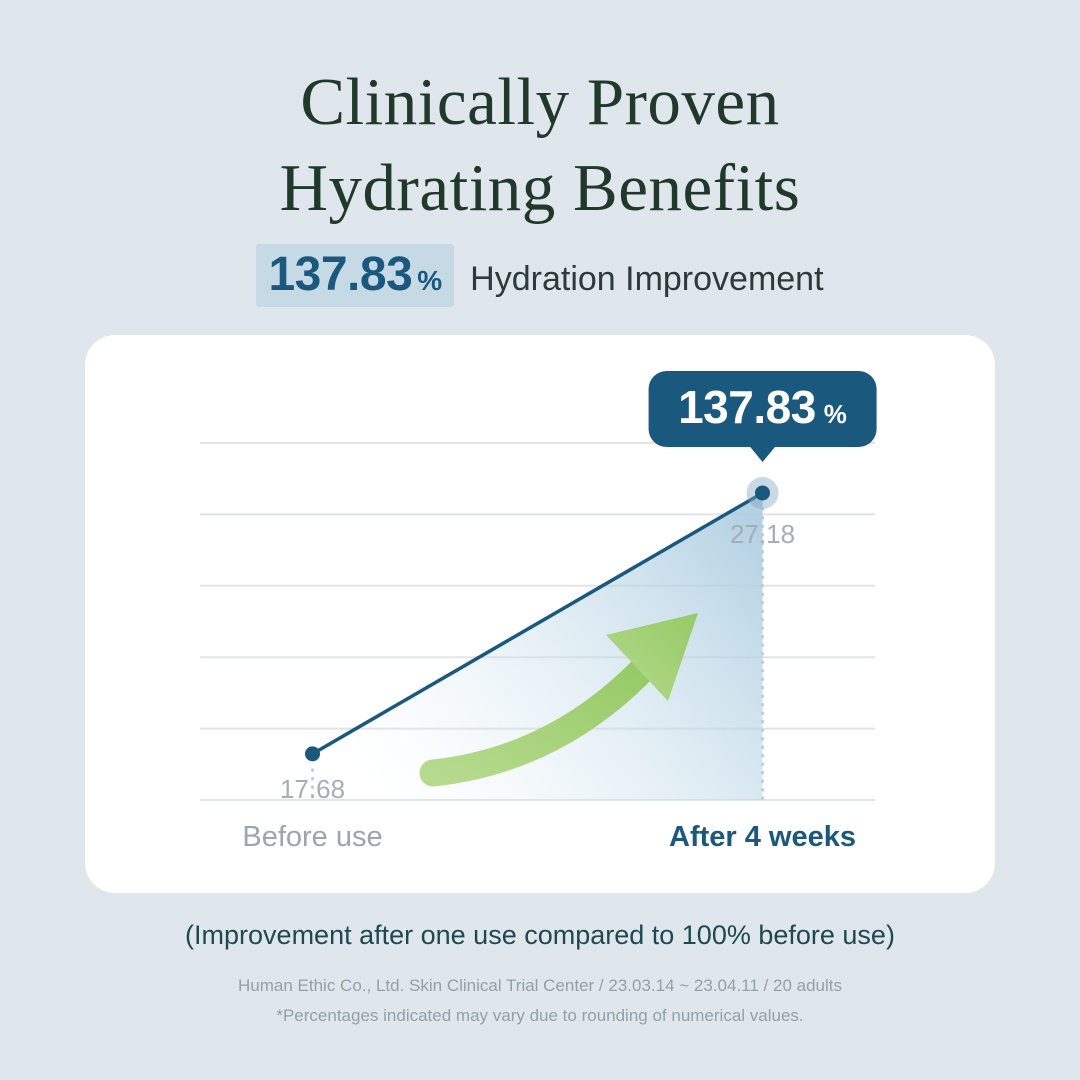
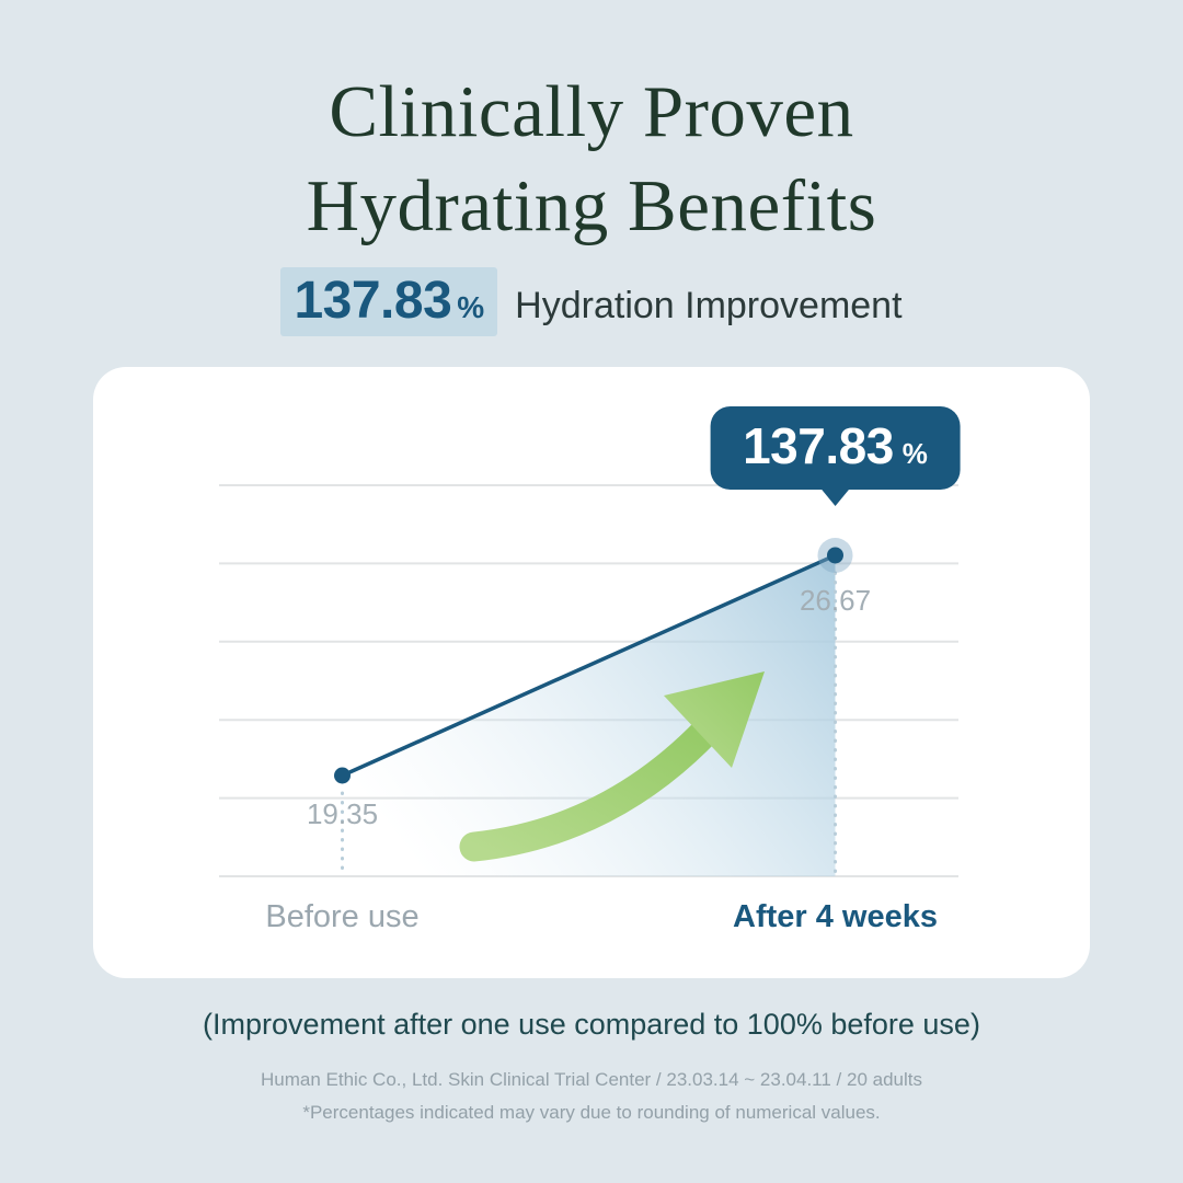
Before use: 17.68 -> 19.35
After 4 weeks: 27.18 -> 26.67
